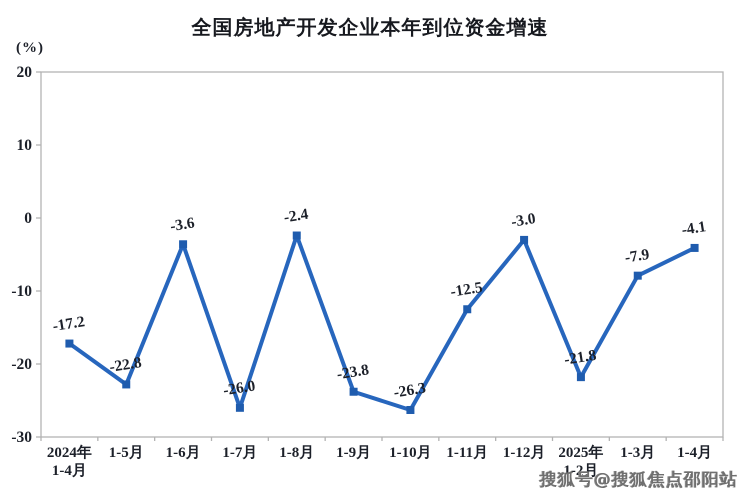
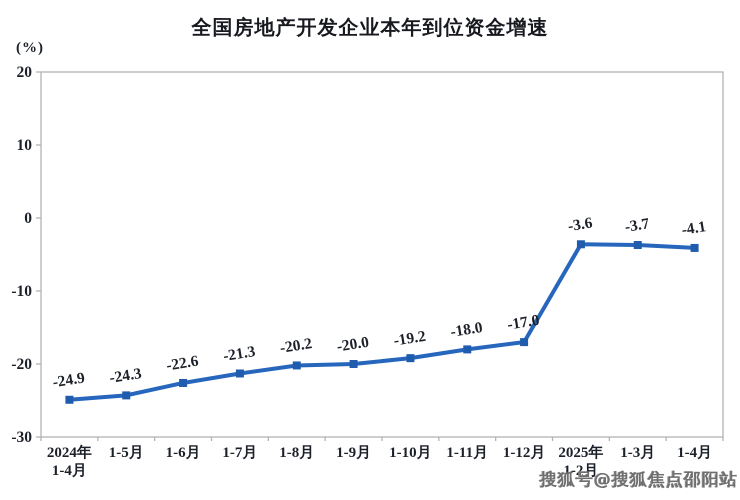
2024年 1-4月: -17.2 -> -24.9
1-5月: -22.8 -> -24.3
1-6月: -3.6 -> -22.6
1-7月: -26.0 -> -21.3
1-8月: -2.4 -> -20.2
1-9月: -23.8 -> -20.0
1-10月: -26.3 -> -19.2
1-11月: -12.5 -> -18.0
1-12月: -3.0 -> -17.0
2025年 1-2月: -21.8 -> -3.6
1-3月: -7.9 -> -3.7
